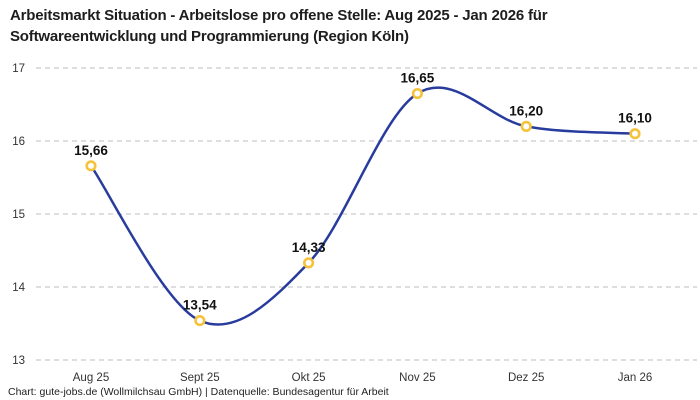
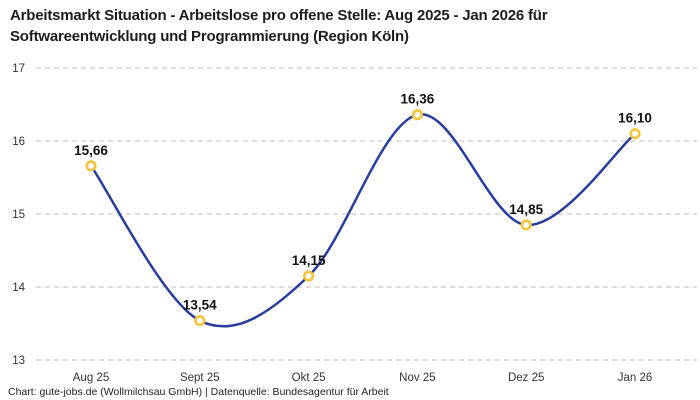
Okt 25: 14,33 -> 14,15
Nov 25: 16,65 -> 16,36
Dez 25: 16,20 -> 14,85
